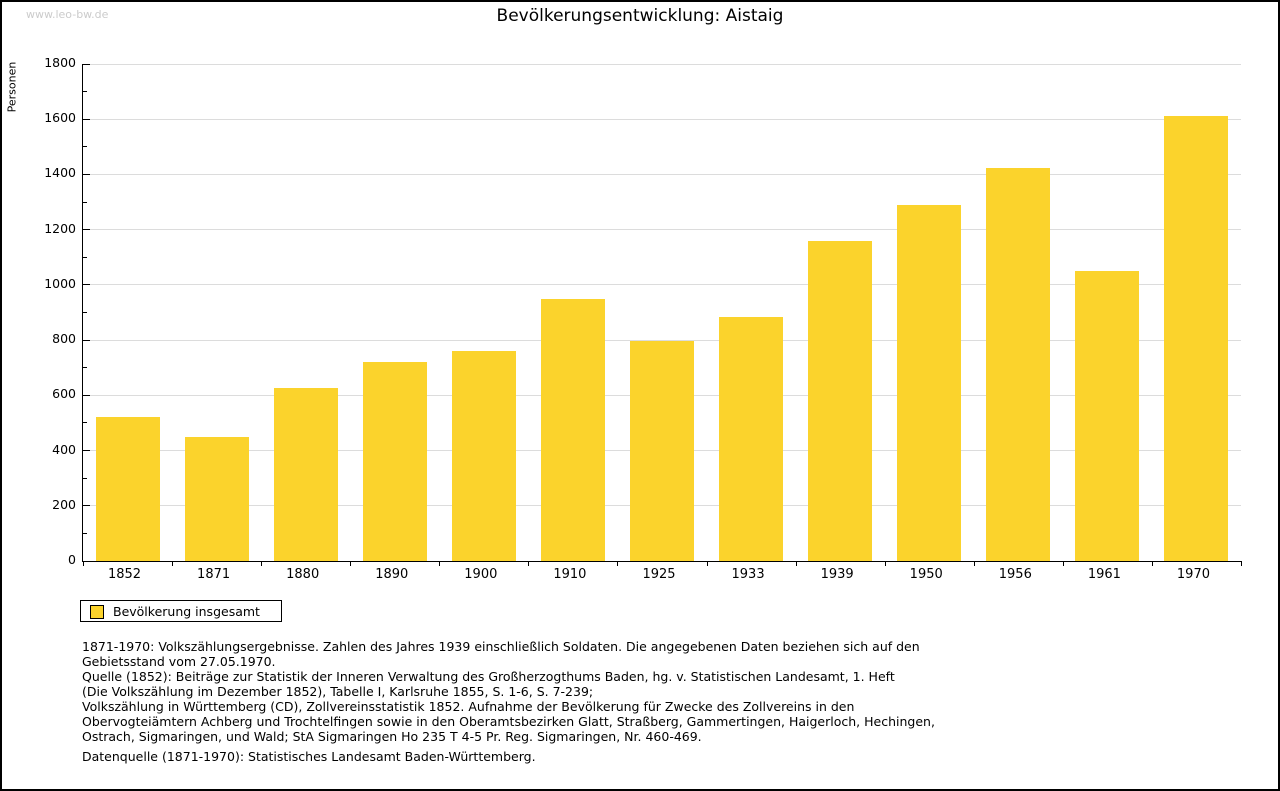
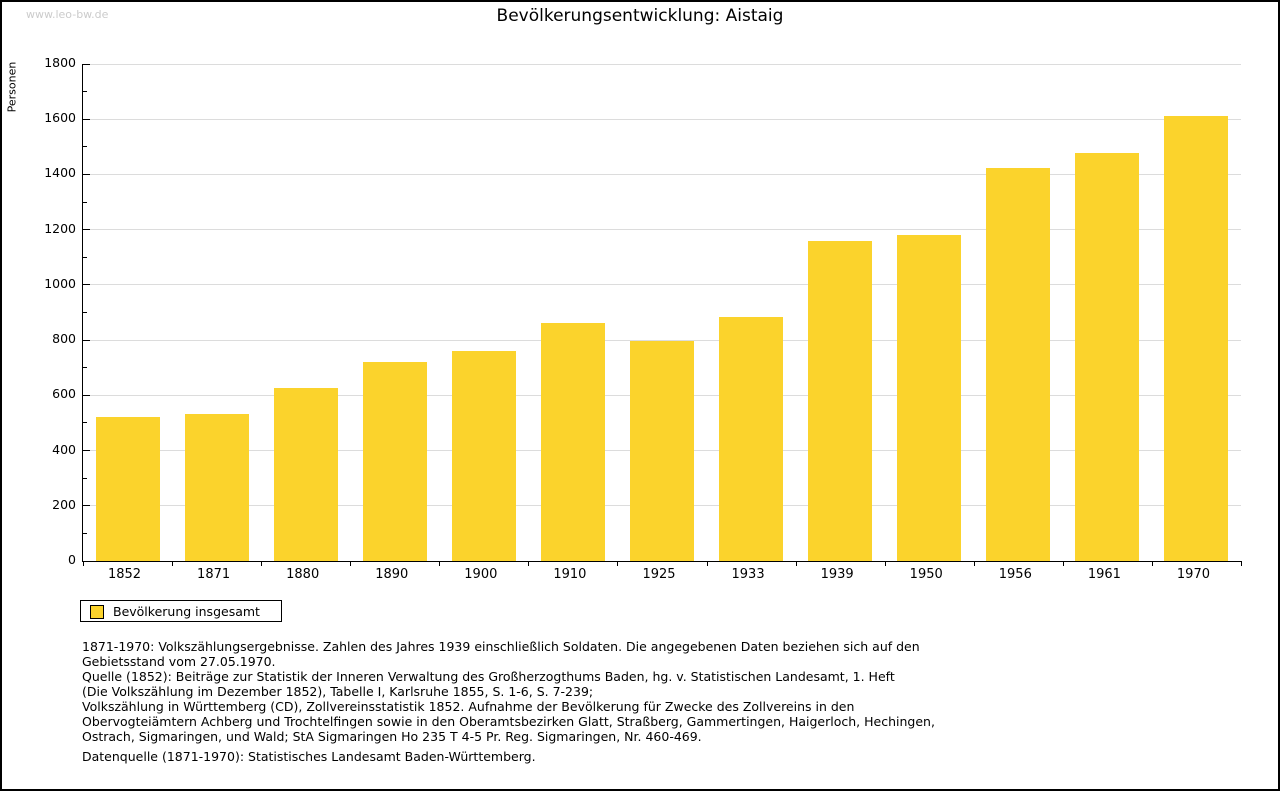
1871: 450 -> 530
1910: 950 -> 860
1950: 1290 -> 1180
1961: 1050 -> 1480
